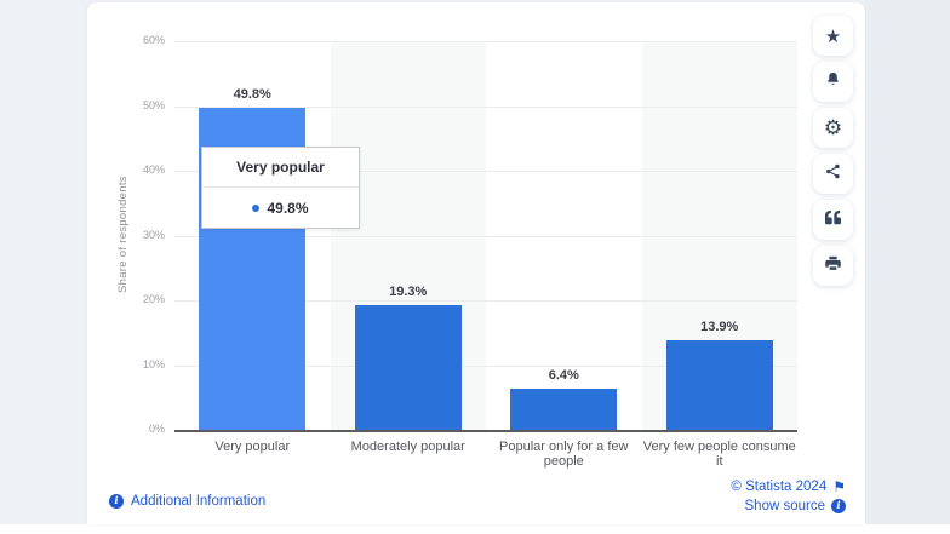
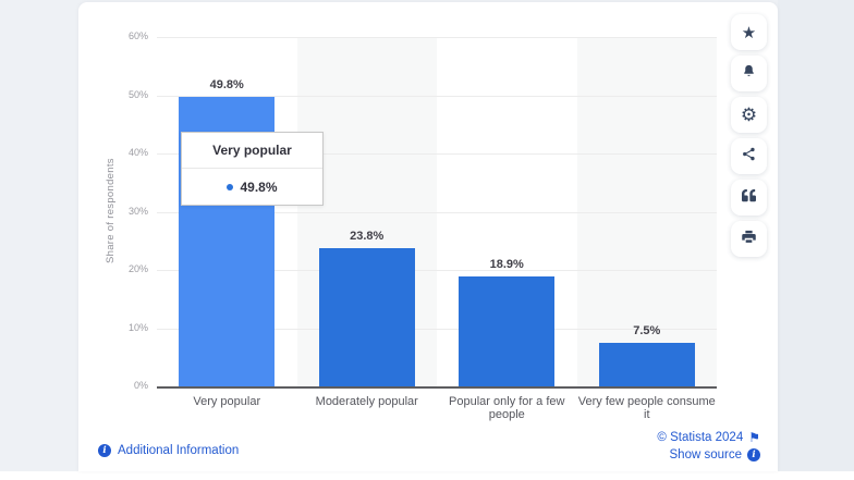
Moderately popular: 19.3% -> 23.8%
Popular only for a few people: 6.4% -> 18.9%
Very few people consume it: 13.9% -> 7.5%
